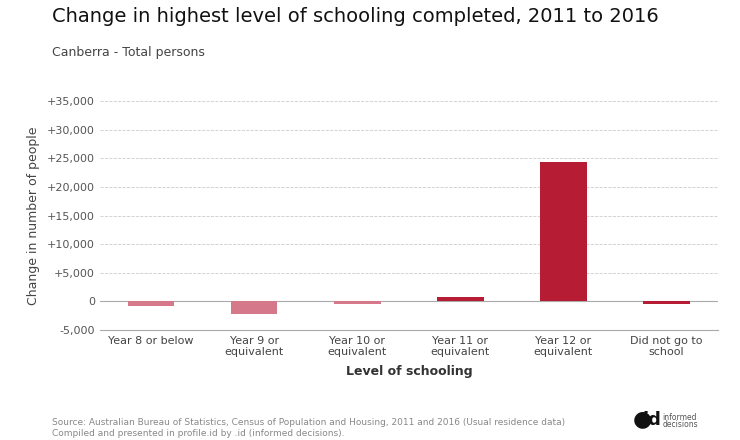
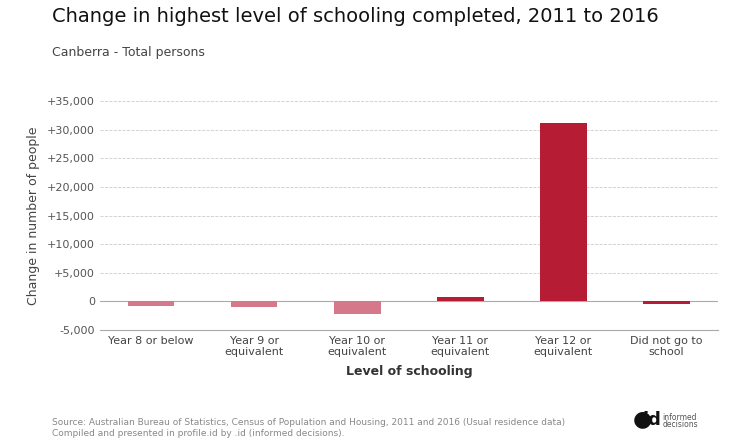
Year 9 or equivalent: -2,200 -> -1,000
Year 10 or equivalent: -400 -> -2,200
Year 12 or equivalent: 24,400 -> 31,200
